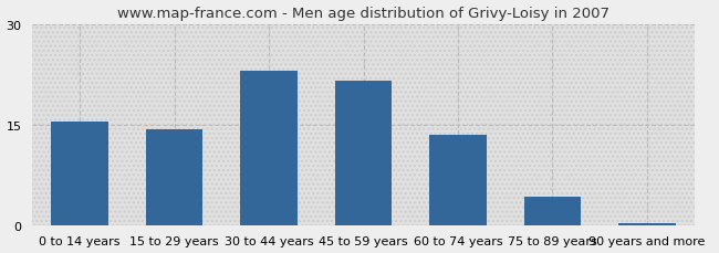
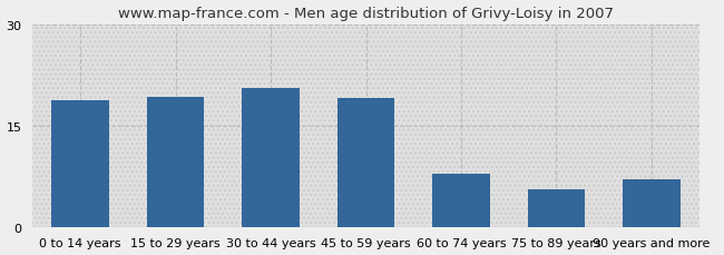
0 to 14 years: 15.5 -> 18.8
15 to 29 years: 14.2 -> 19.2
30 to 44 years: 23.0 -> 20.6
45 to 59 years: 21.5 -> 19.0
60 to 74 years: 13.5 -> 7.8
75 to 89 years: 4.2 -> 5.6
90 years and more: 0.3 -> 7.0
